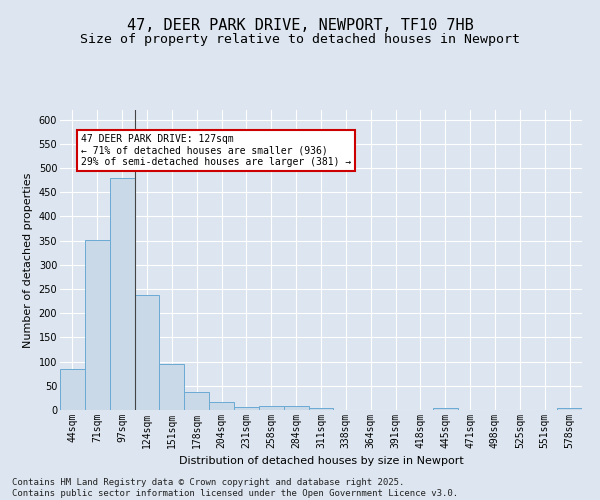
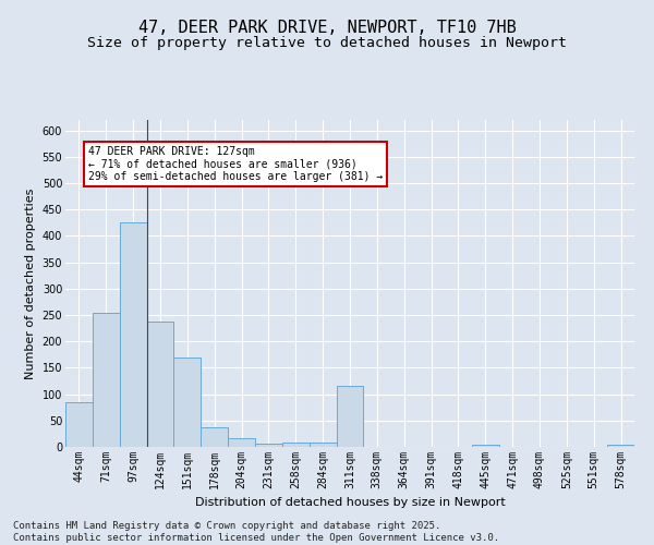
71sqm: 352 -> 255
97sqm: 480 -> 425
151sqm: 96 -> 170
311sqm: 5 -> 115
